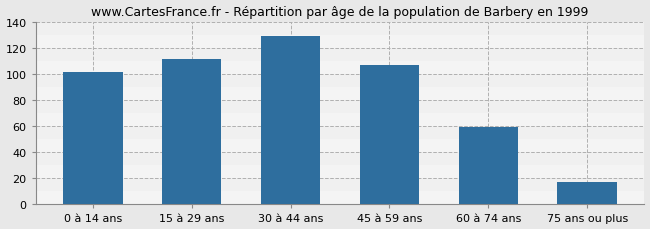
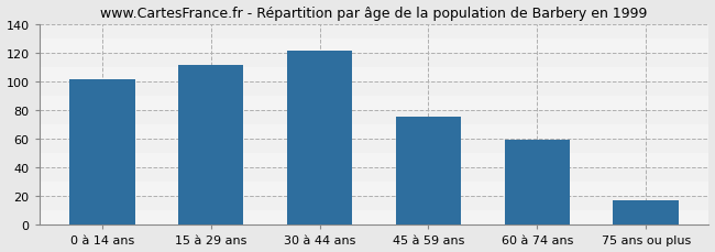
30 à 44 ans: 129 -> 121
45 à 59 ans: 107 -> 75
